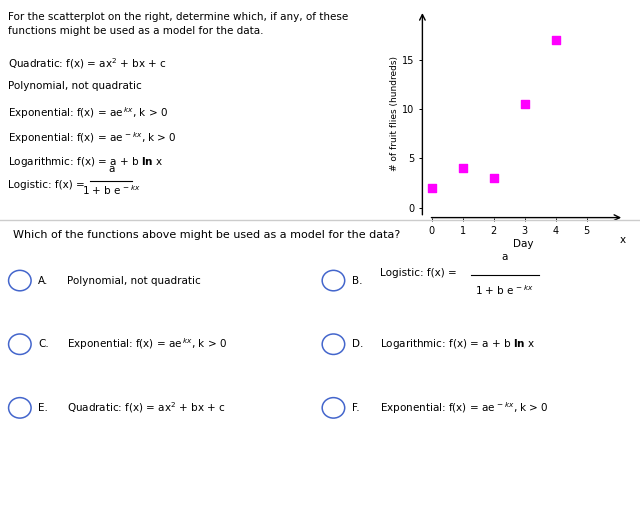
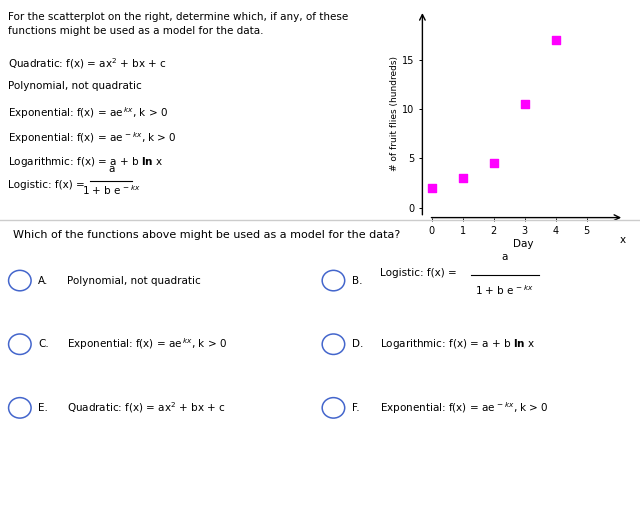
1: 4.0 -> 3.0
2: 3.0 -> 4.5
